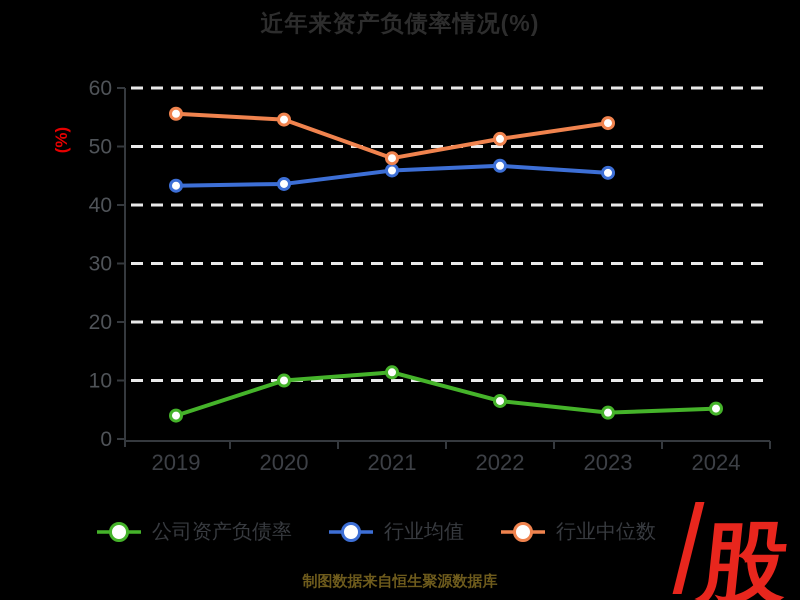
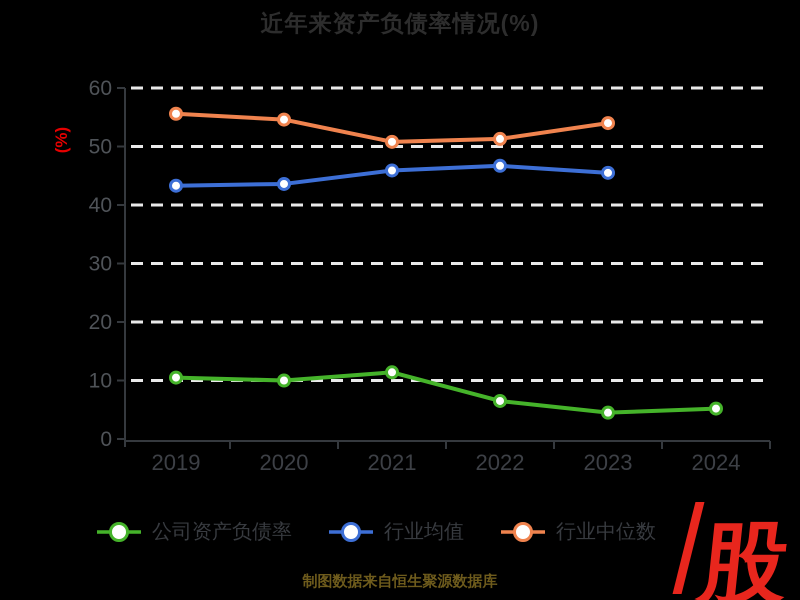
公司资产负债率/2019: 4 -> 10
行业中位数/2021: 48 -> 51
